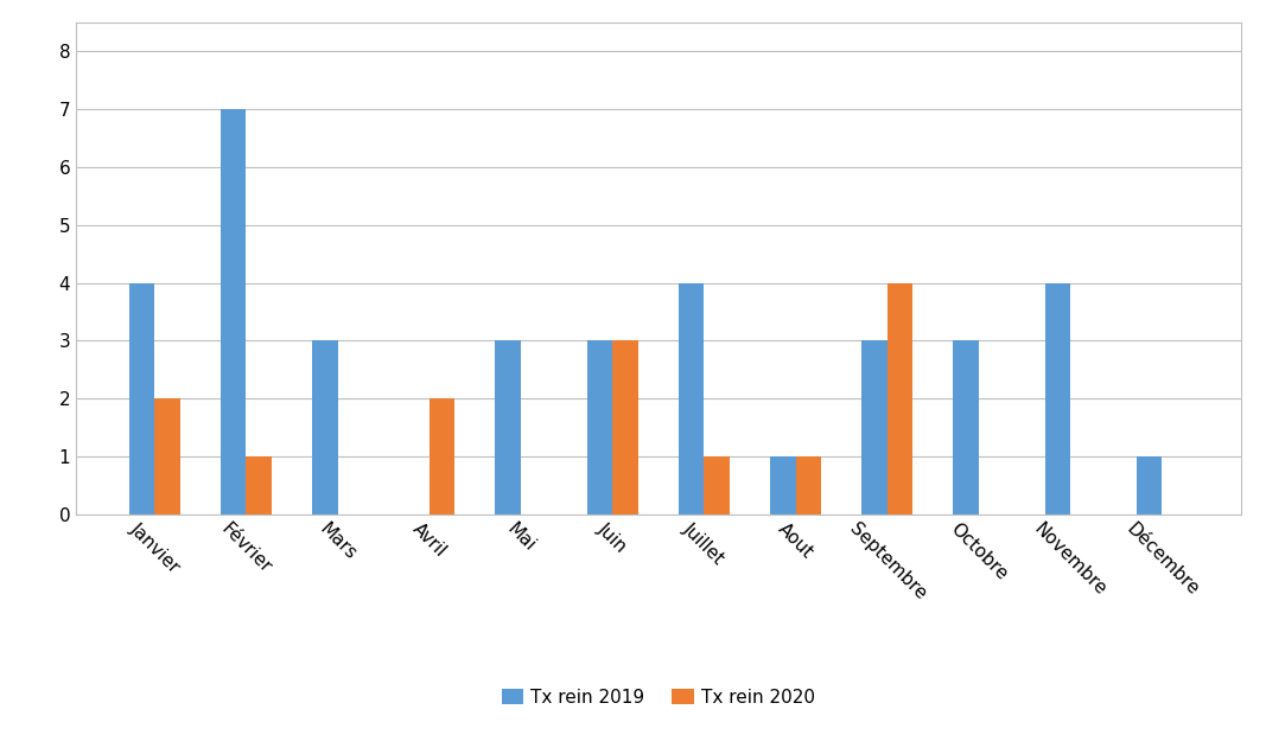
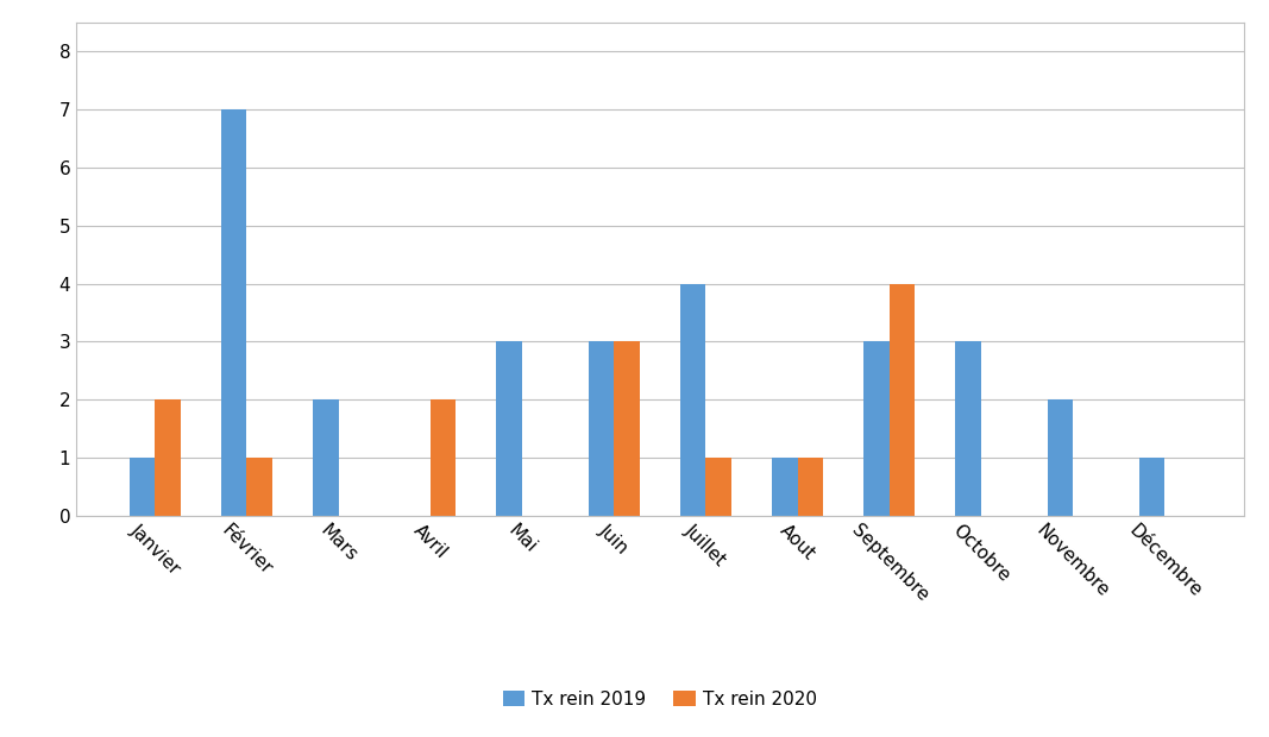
Tx rein 2019/Janvier: 4 -> 1
Tx rein 2019/Mars: 3 -> 2
Tx rein 2019/Novembre: 4 -> 2
